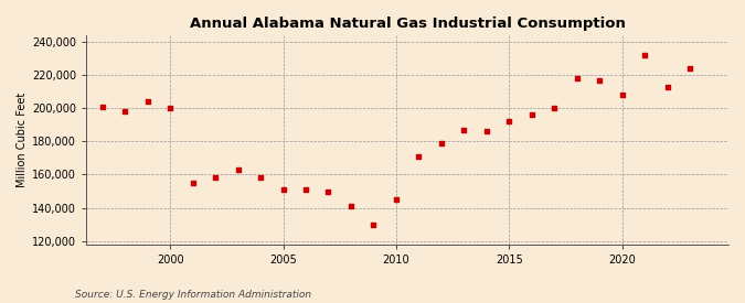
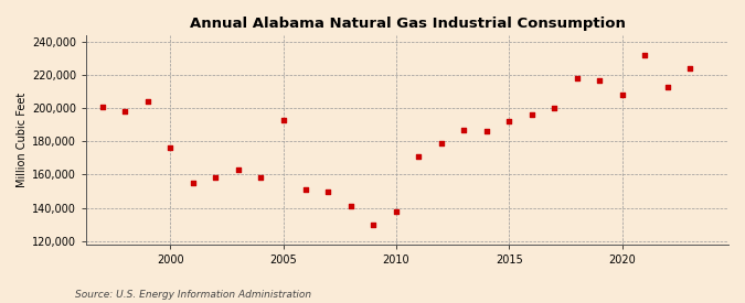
2000: 200,000 -> 176,000
2005: 151,000 -> 193,000
2010: 145,000 -> 138,000
